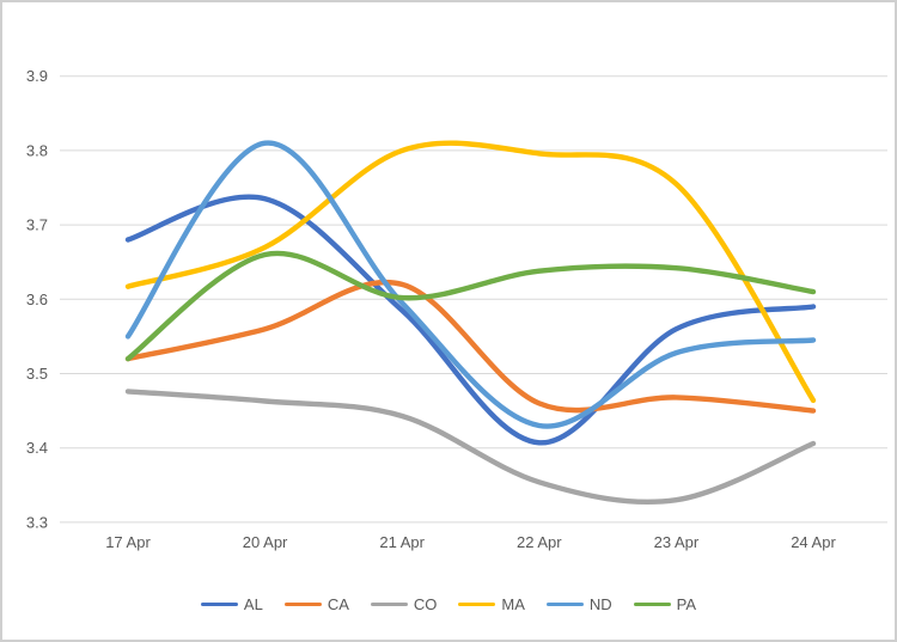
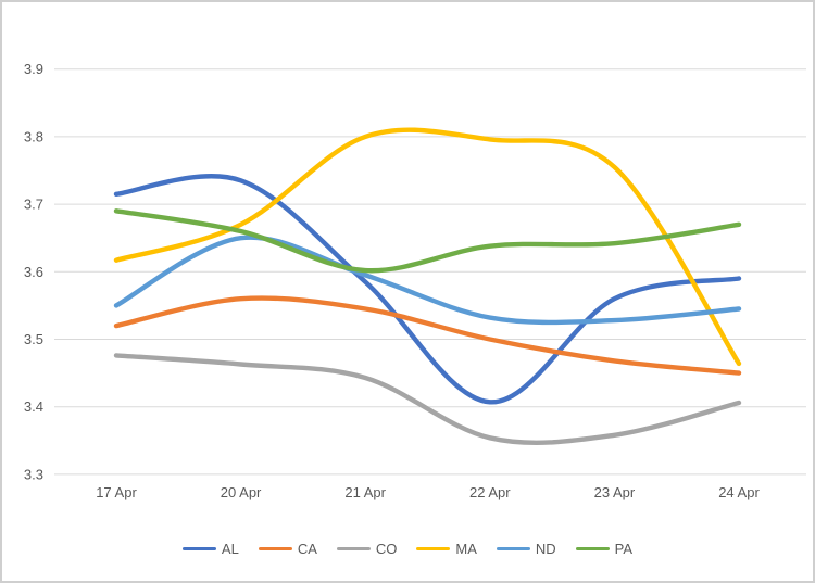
AL/17 Apr: 3.68 -> 3.71
PA/17 Apr: 3.52 -> 3.69
ND/20 Apr: 3.81 -> 3.65
CA/21 Apr: 3.62 -> 3.54
CA/22 Apr: 3.46 -> 3.50
ND/22 Apr: 3.43 -> 3.53
CO/23 Apr: 3.33 -> 3.36
PA/24 Apr: 3.61 -> 3.67
